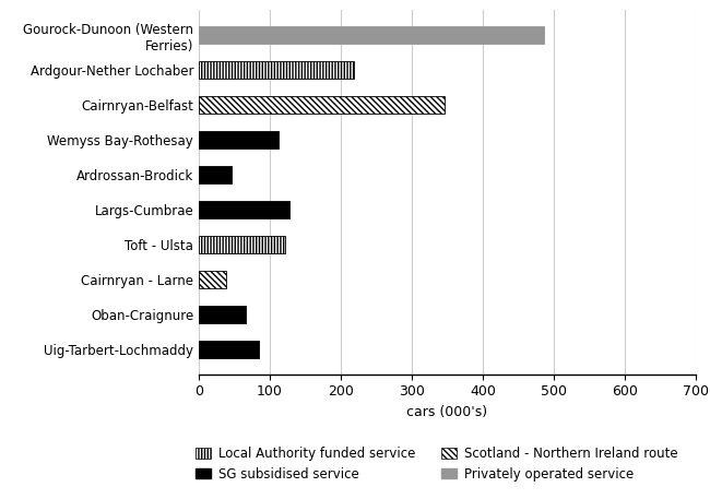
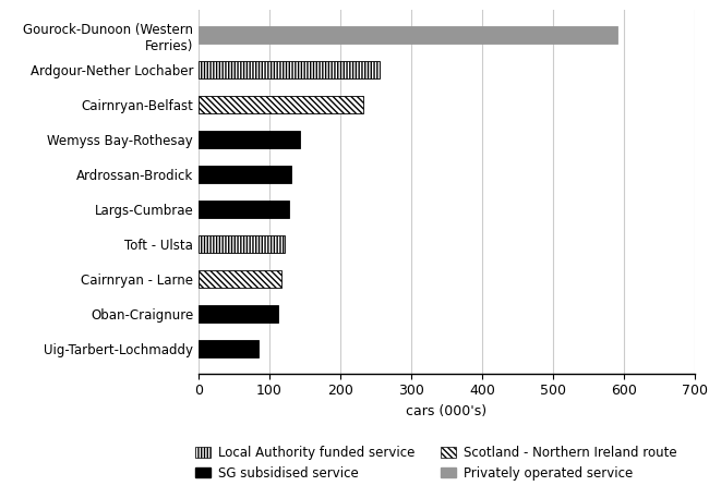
Gourock-Dunoon (Western Ferries): 486 -> 590
Ardgour-Nether Lochaber: 218 -> 255
Cairnryan-Belfast: 346 -> 232
Wemyss Bay-Rothesay: 112 -> 143
Ardrossan-Brodick: 46 -> 130
Cairnryan - Larne: 38 -> 117
Oban-Craignure: 66 -> 113
